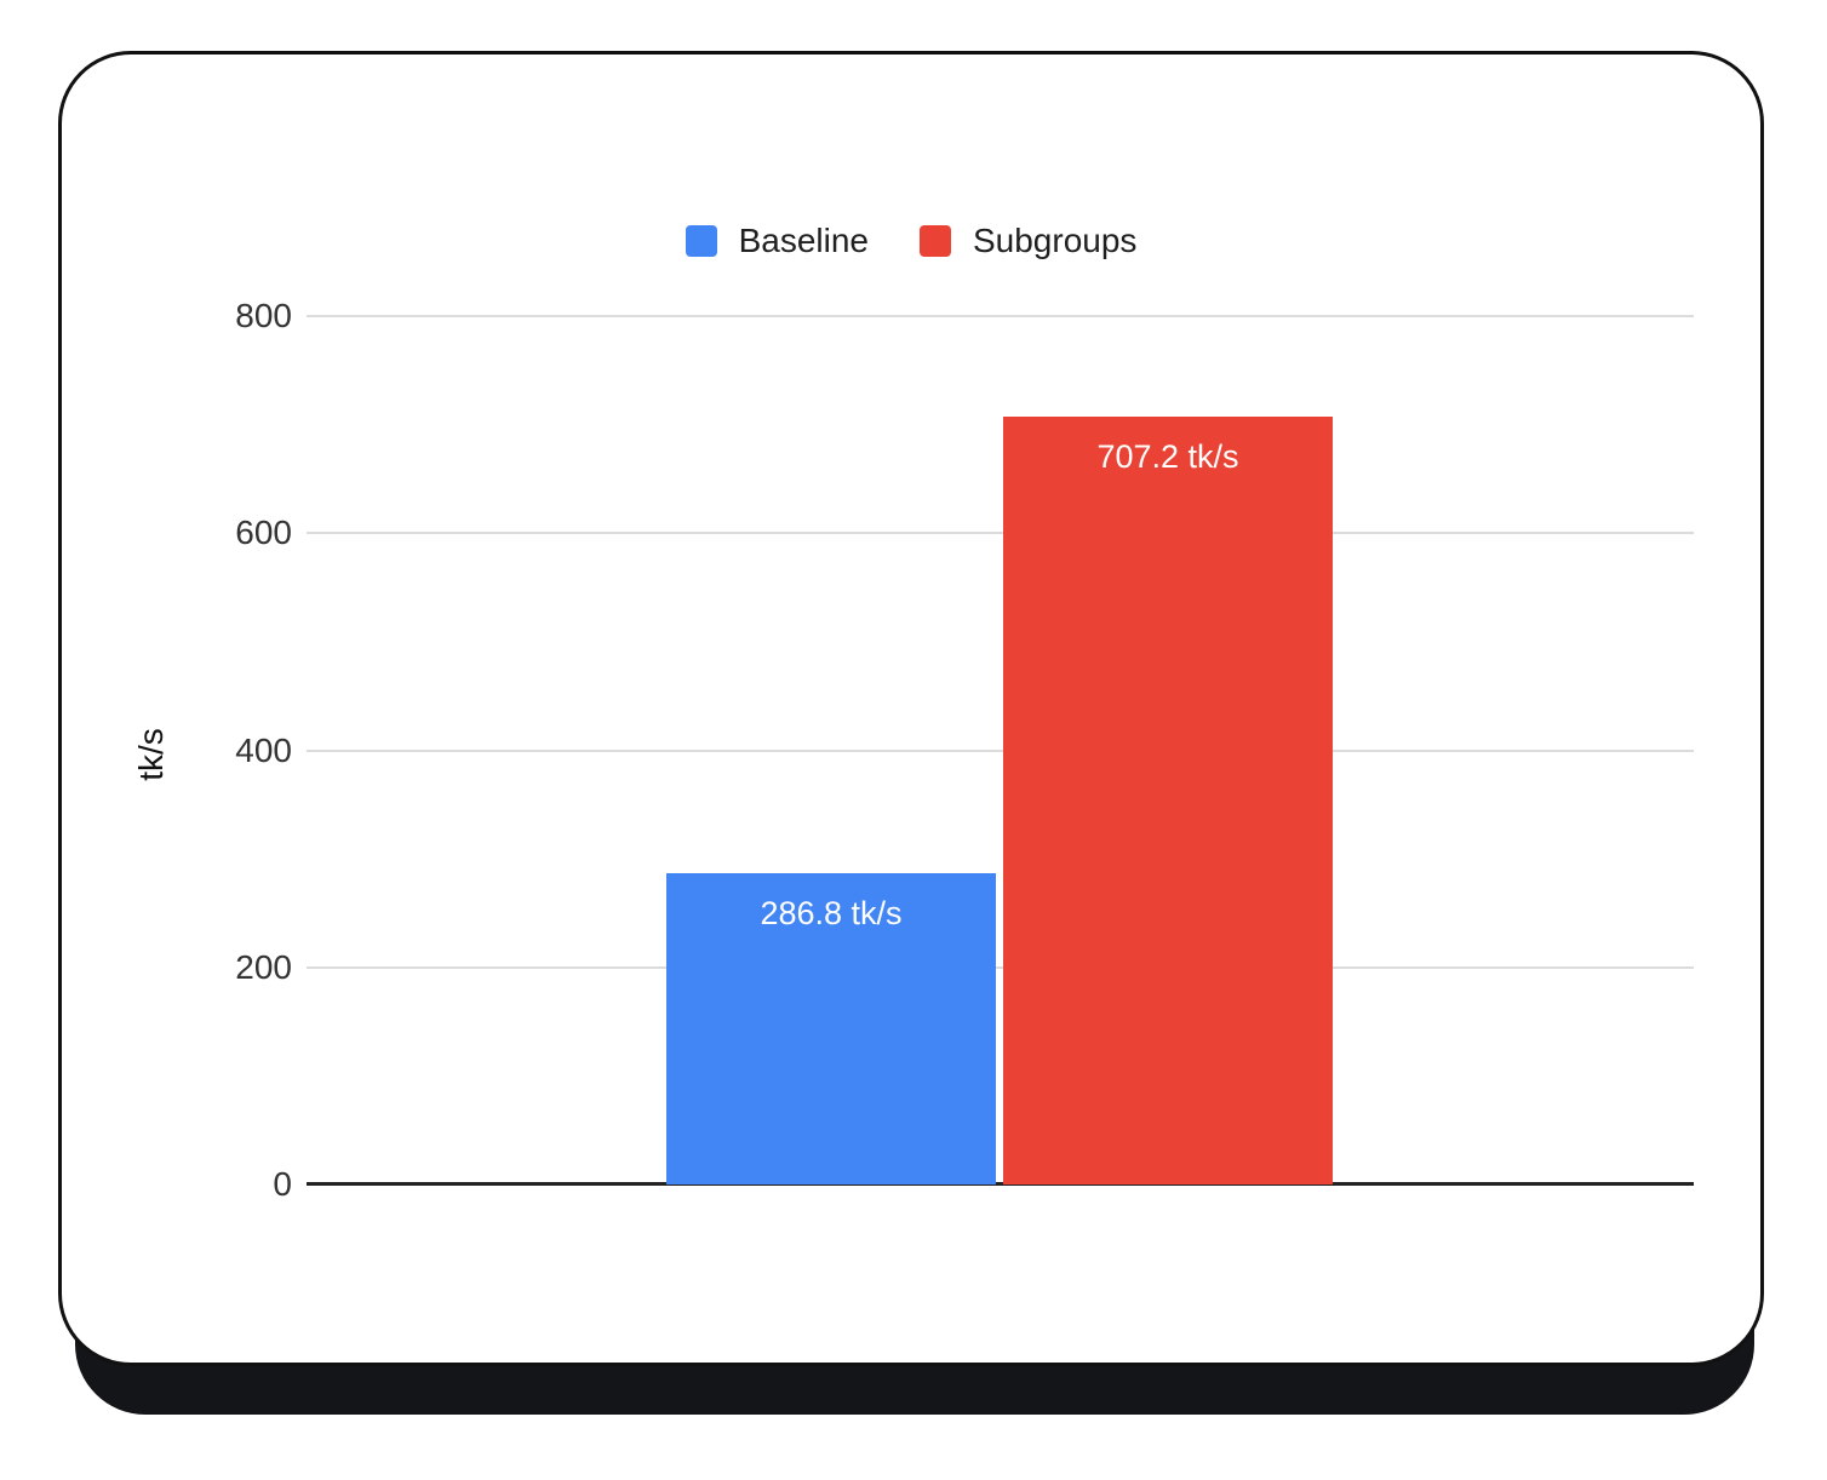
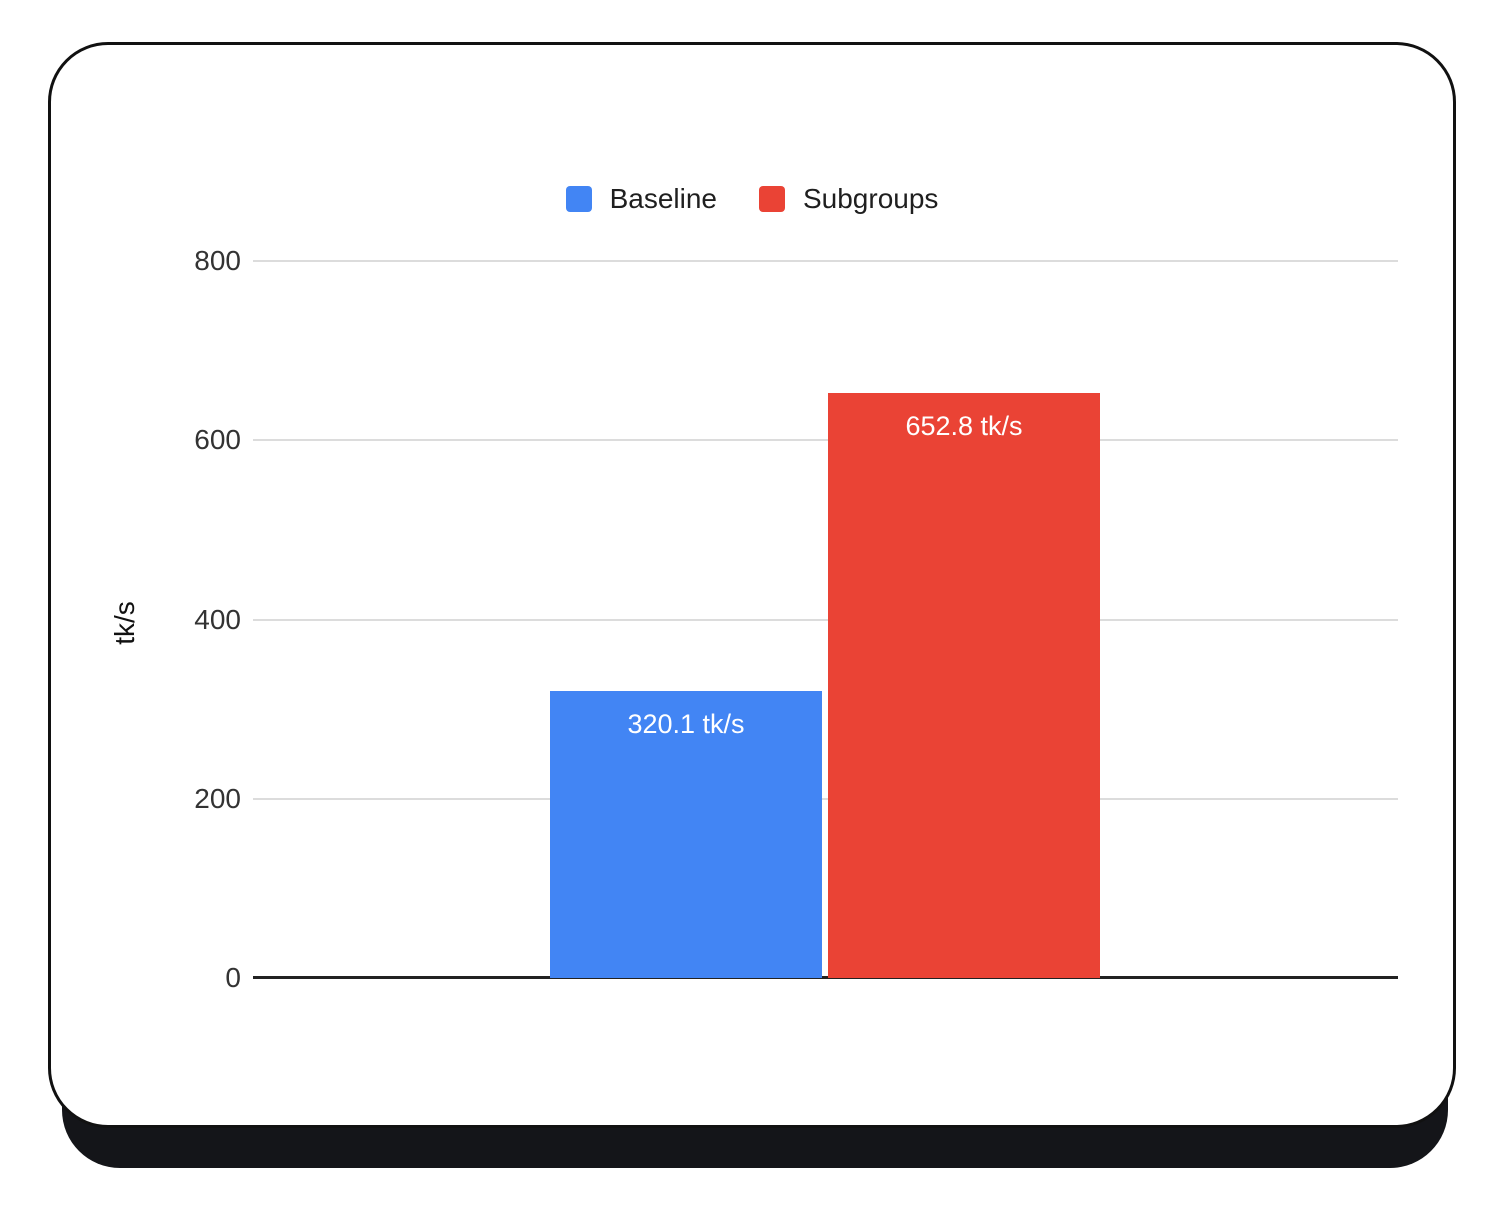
Baseline: 286.8 -> 320.1
Subgroups: 707.2 -> 652.8
